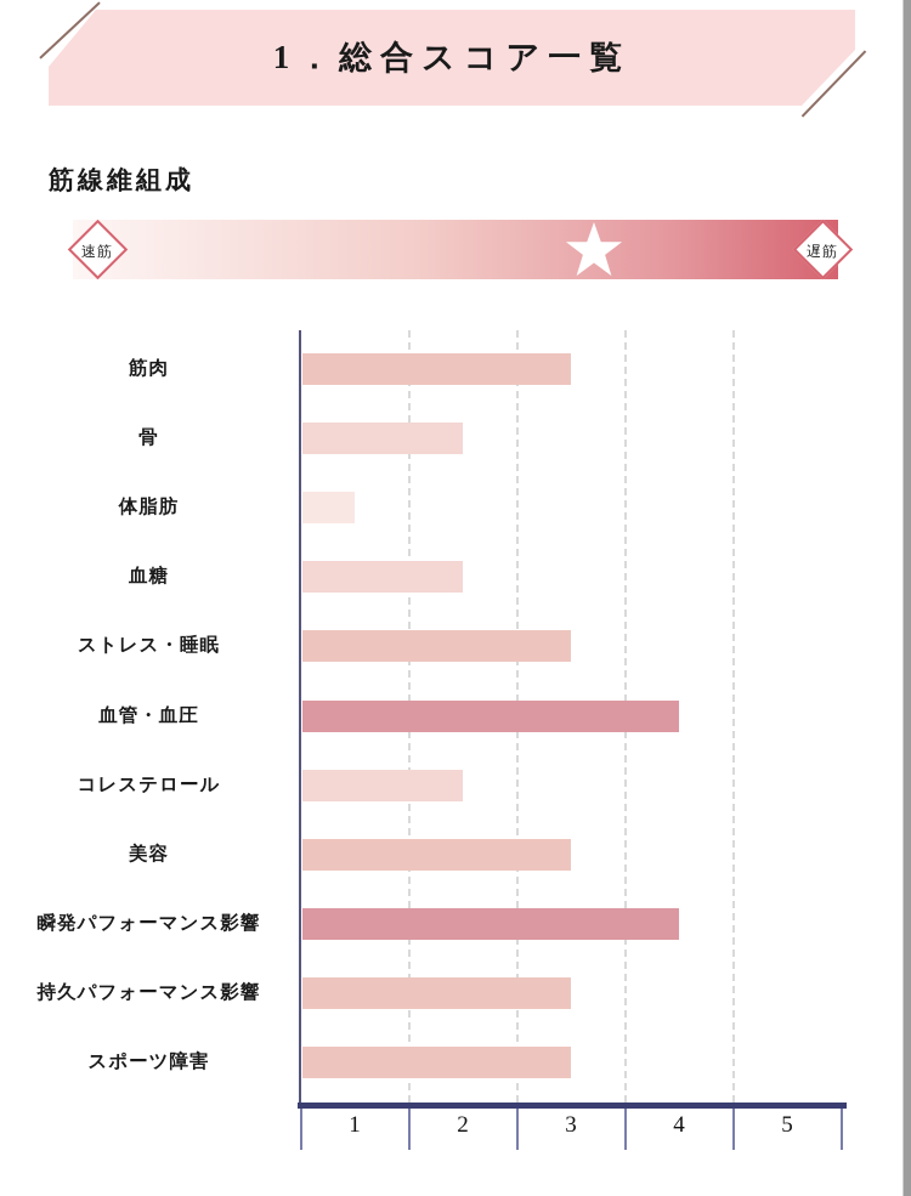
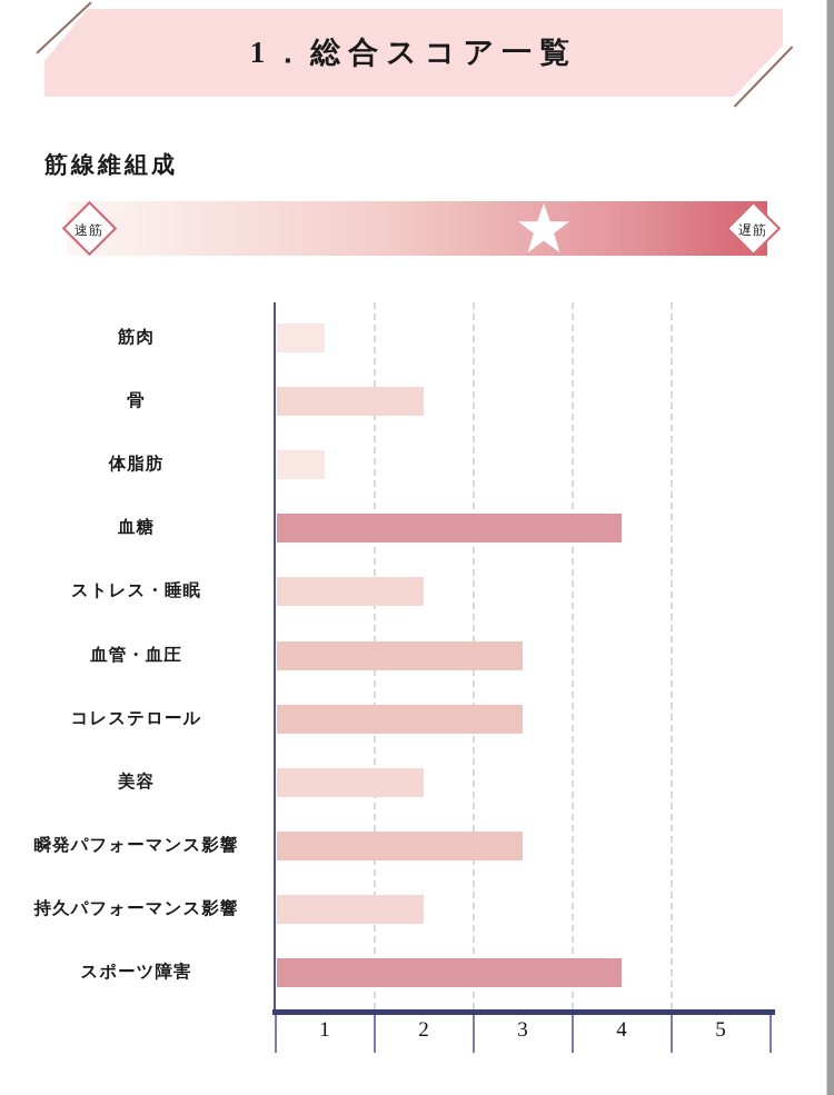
筋肉: 3 -> 1
血糖: 2 -> 4
ストレス・睡眠: 3 -> 2
血管・血圧: 4 -> 3
コレステロール: 2 -> 3
美容: 3 -> 2
瞬発パフォーマンス影響: 4 -> 3
持久パフォーマンス影響: 3 -> 2
スポーツ障害: 3 -> 4
